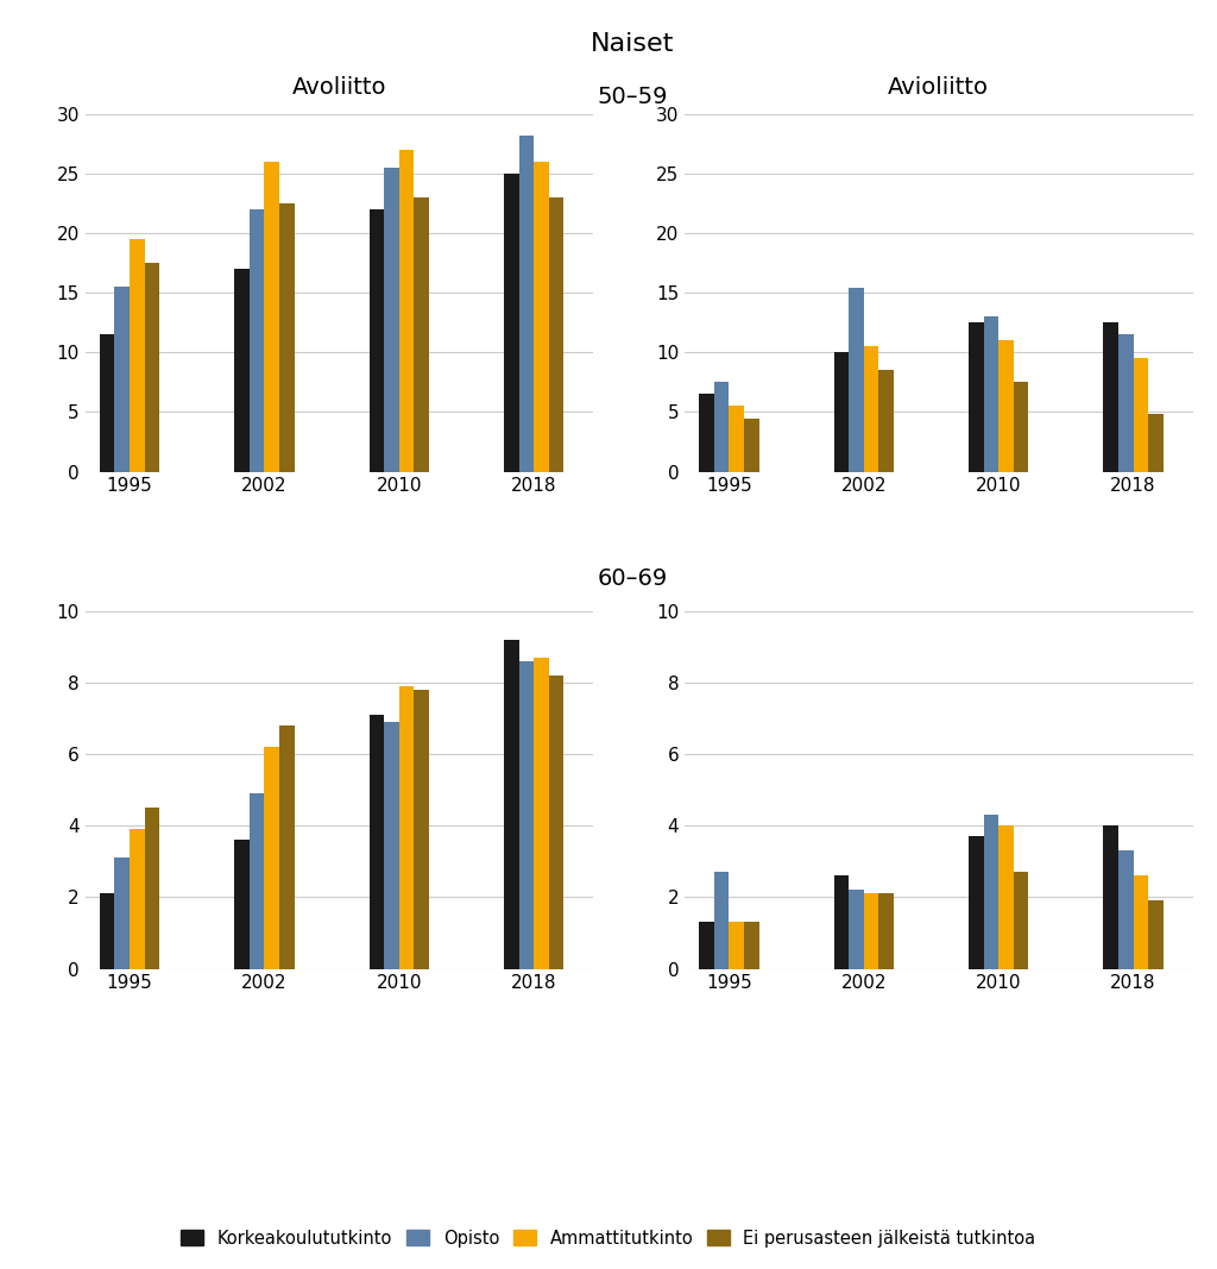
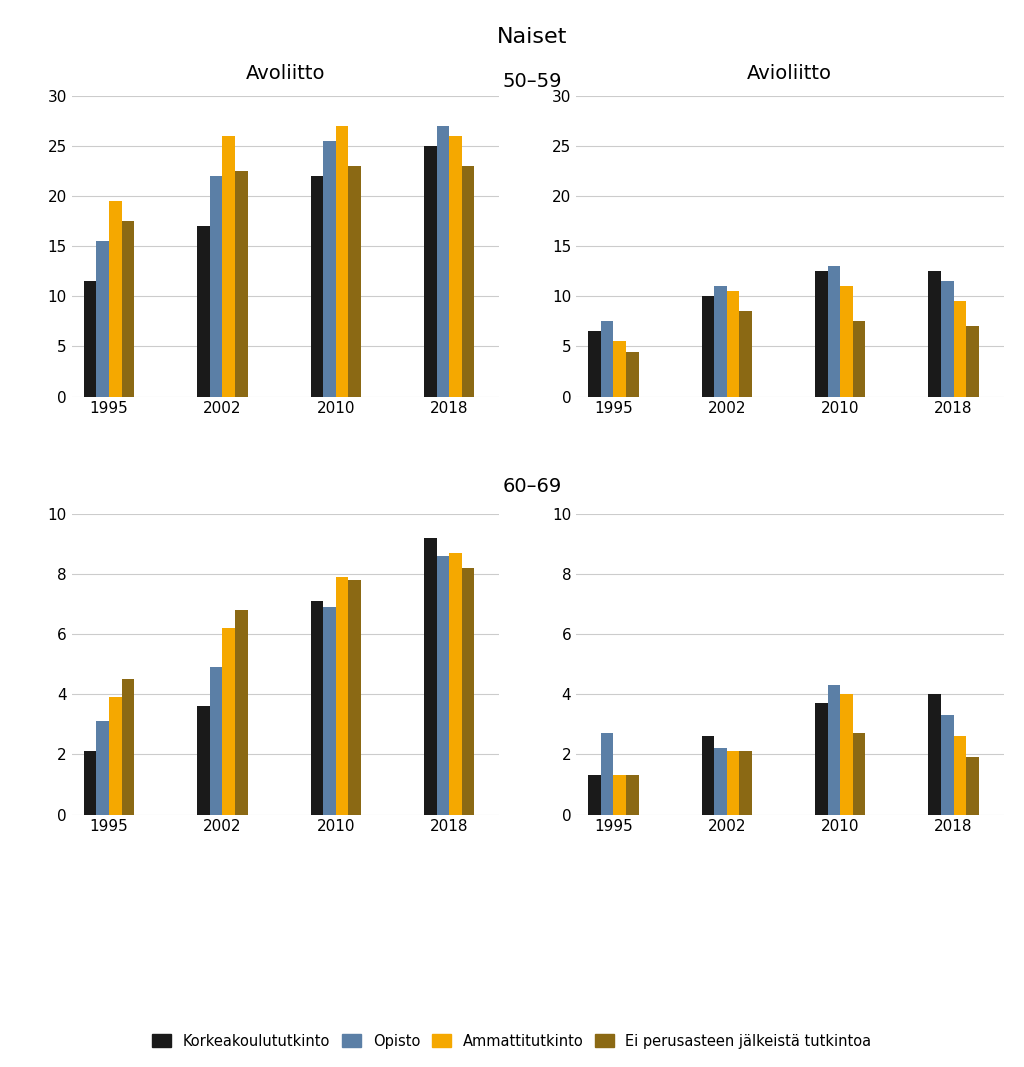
Avoliitto/Opisto/2018: 28.2 -> 27.0
Avioliitto/Opisto/2002: 15.4 -> 11.0
Avioliitto/Ei perusasteen jälkeistä tutkintoa/2018: 4.9 -> 7.0
